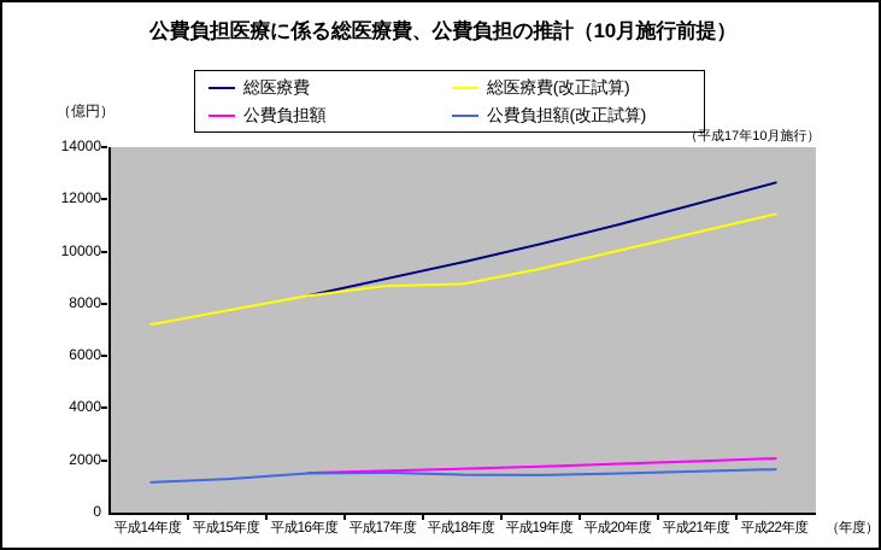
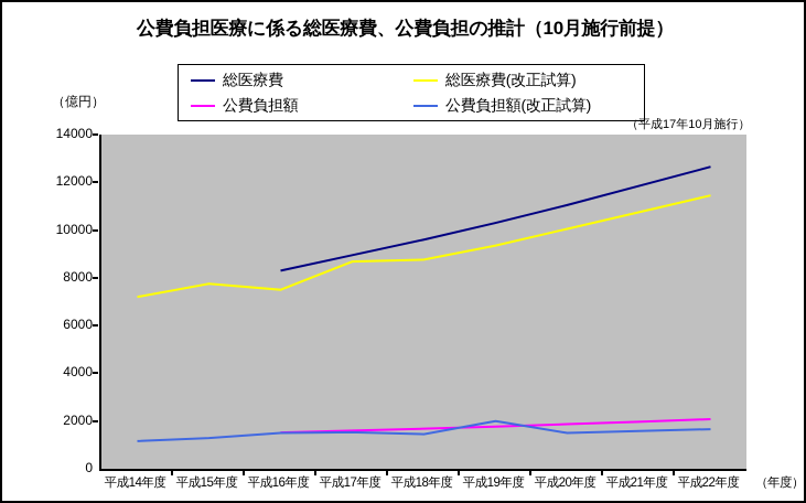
総医療費(改正試算)/平成16年度: 8300 -> 7500
公費負担額(改正試算)/平成19年度: 1400 -> 2000
